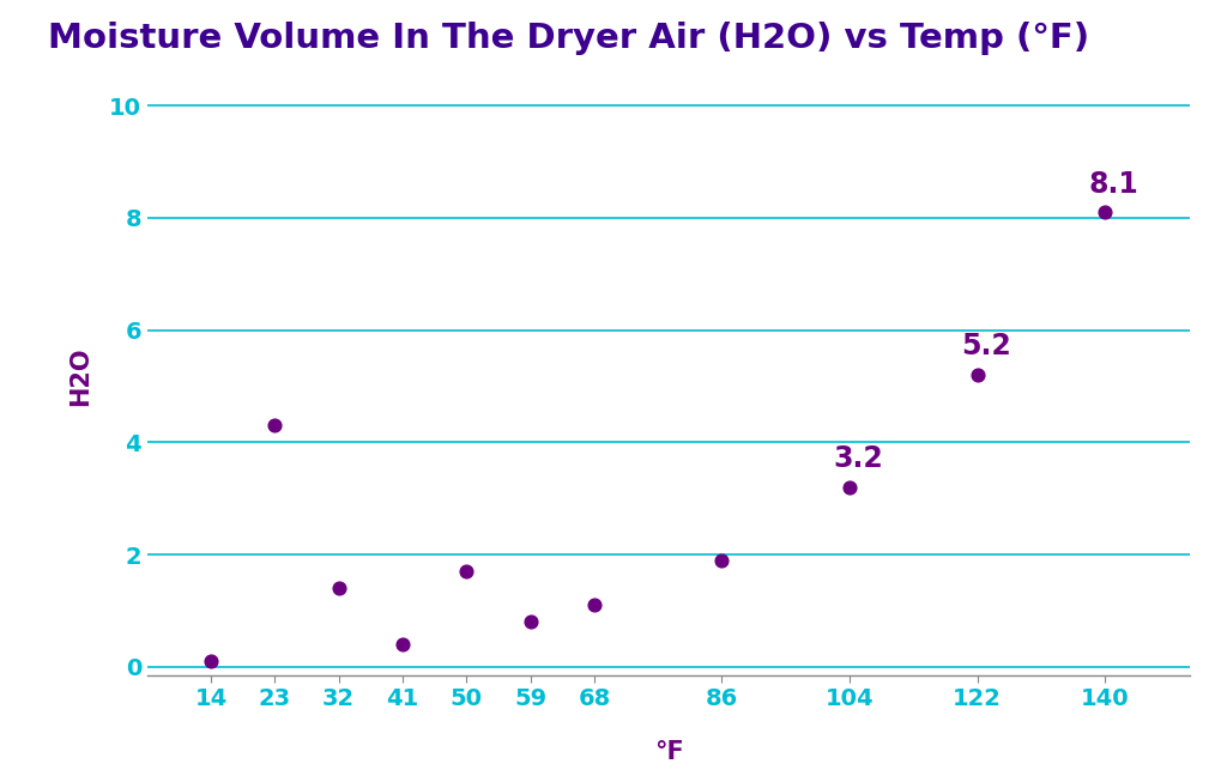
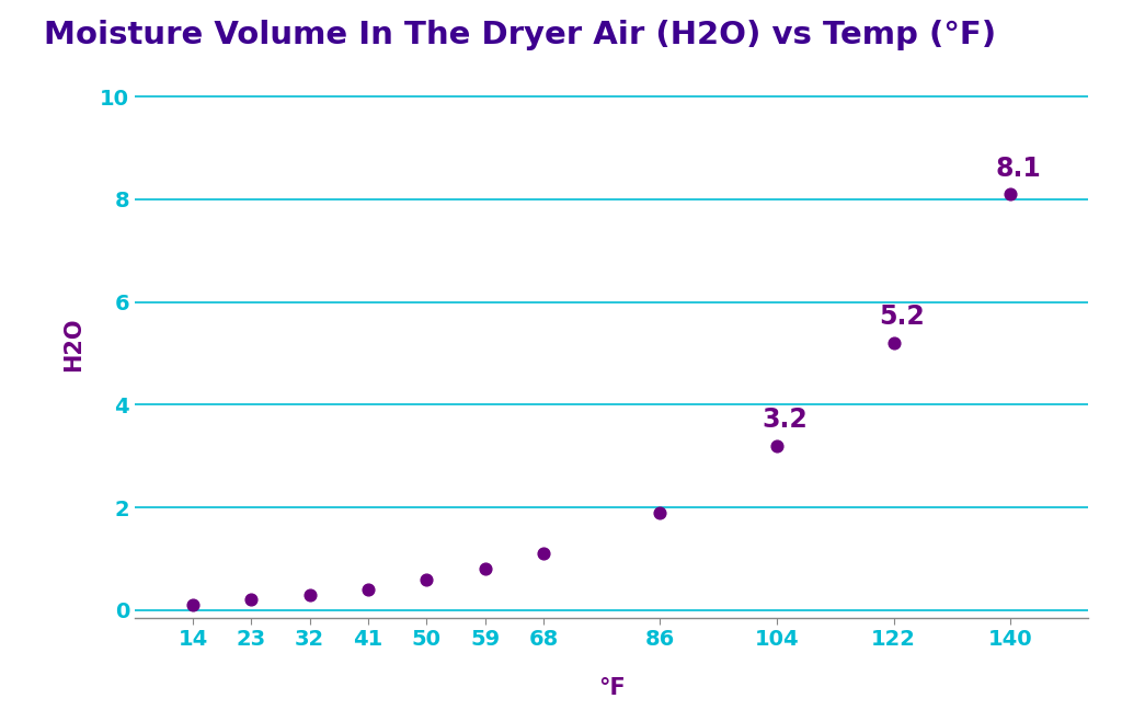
23: 4.3 -> 0.2
32: 1.4 -> 0.3
50: 1.7 -> 0.6
